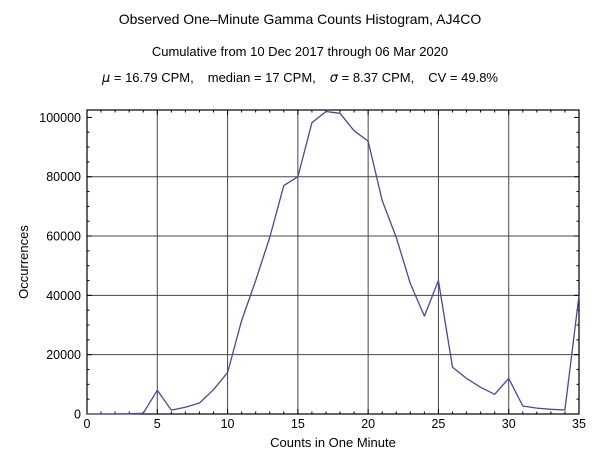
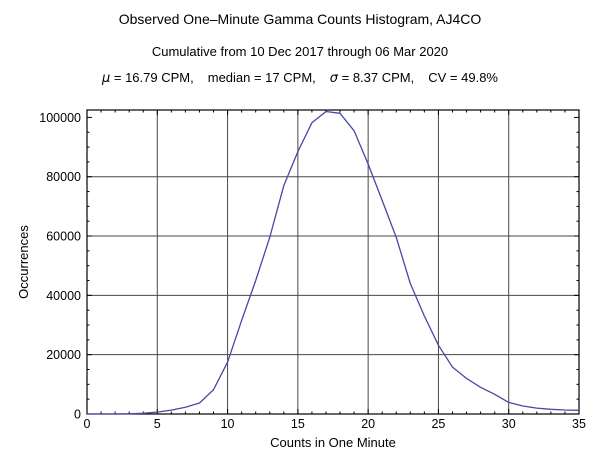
5: 8000 -> 1000
10: 14000 -> 18000
15: 80000 -> 88000
20: 92000 -> 84000
25: 45000 -> 23000
30: 12000 -> 4000
35: 40000 -> 1000
